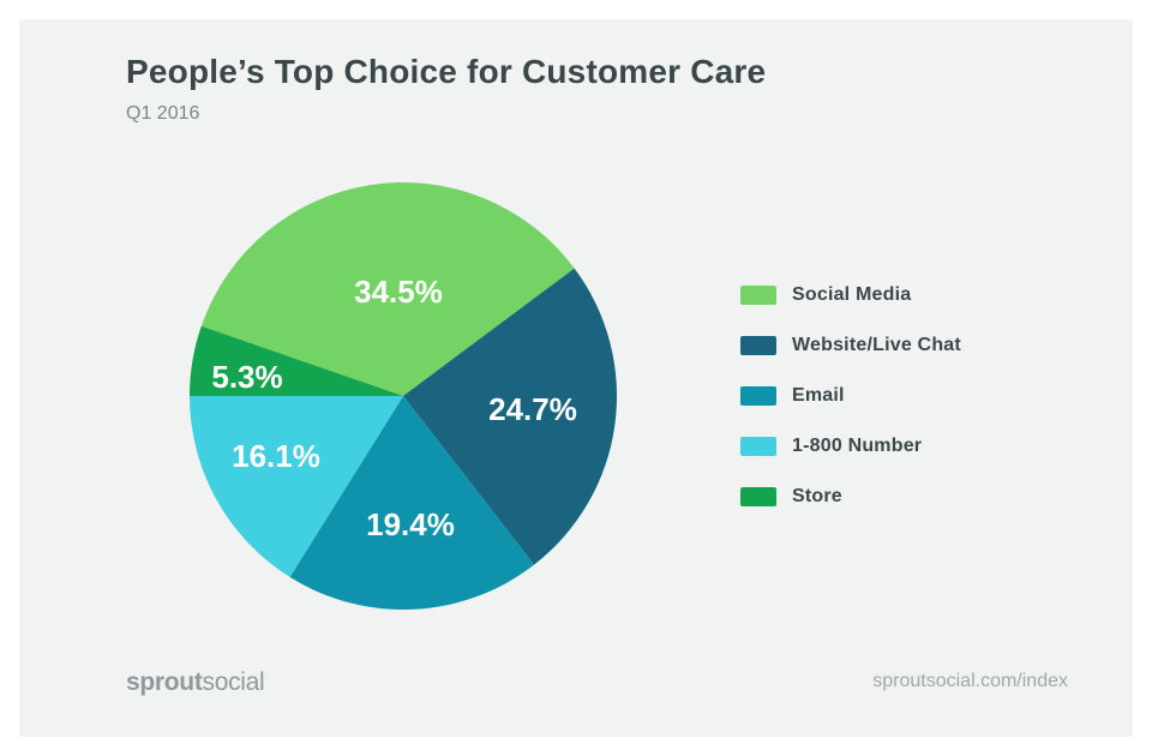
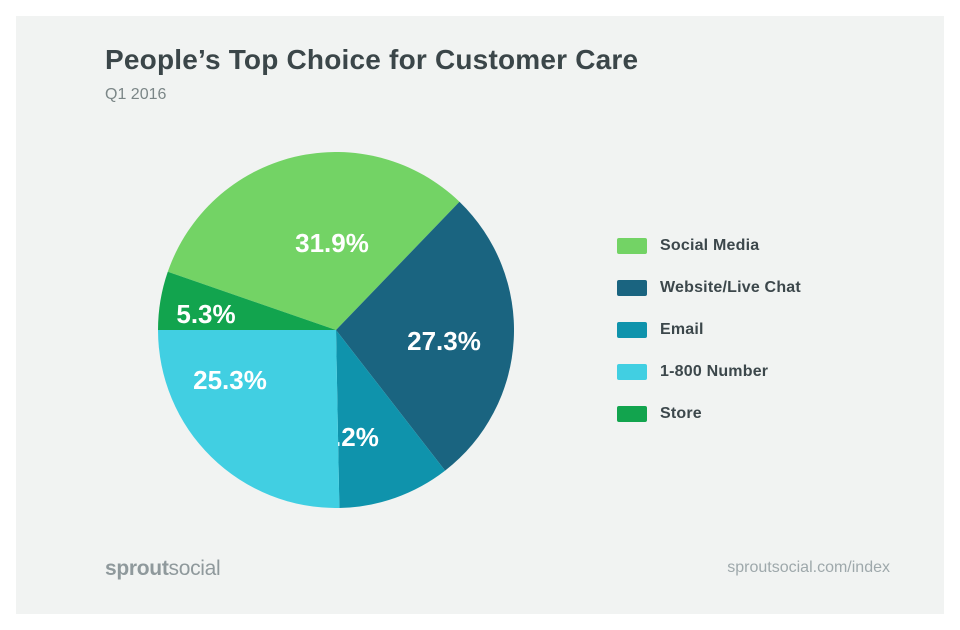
Social Media: 34.5% -> 31.9%
Website/Live Chat: 24.7% -> 27.3%
Email: 19.4% -> 10.2%
1-800 Number: 16.1% -> 25.3%
